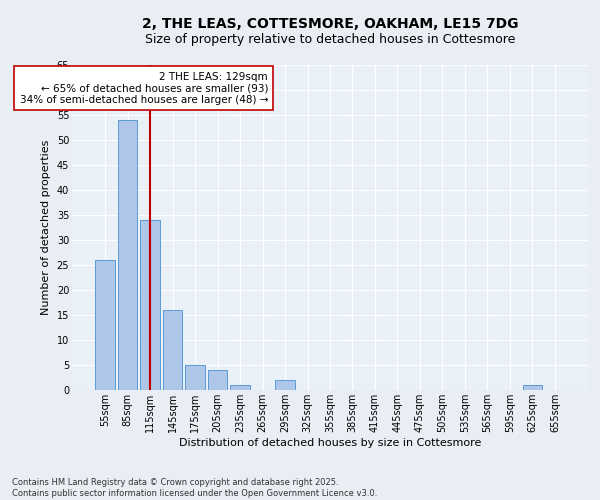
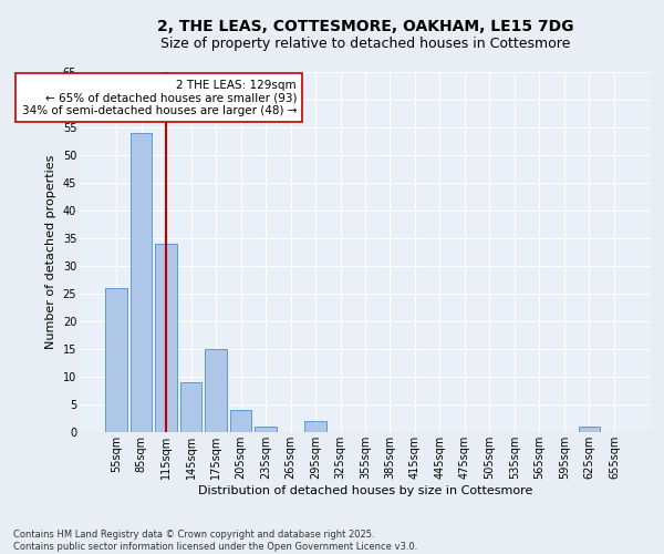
145sqm: 16 -> 9
175sqm: 5 -> 15
